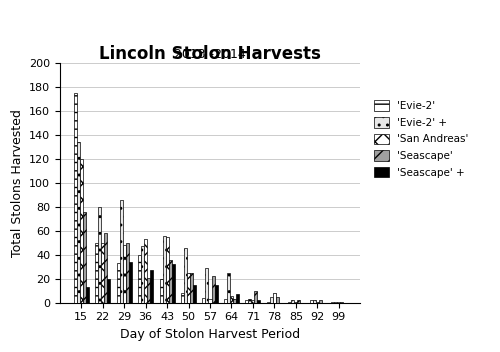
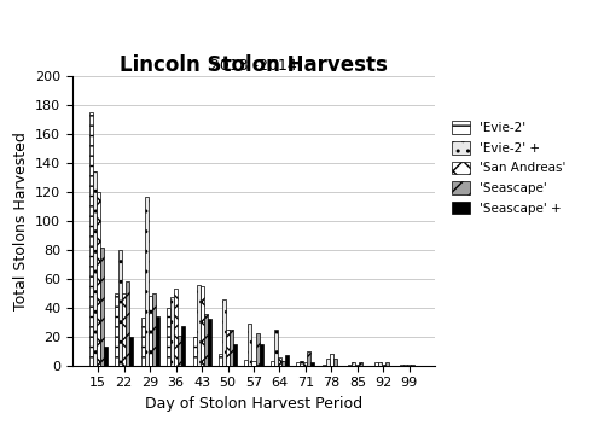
'Seascape'/15: 76 -> 82
'Evie-2' +/29: 86 -> 117
